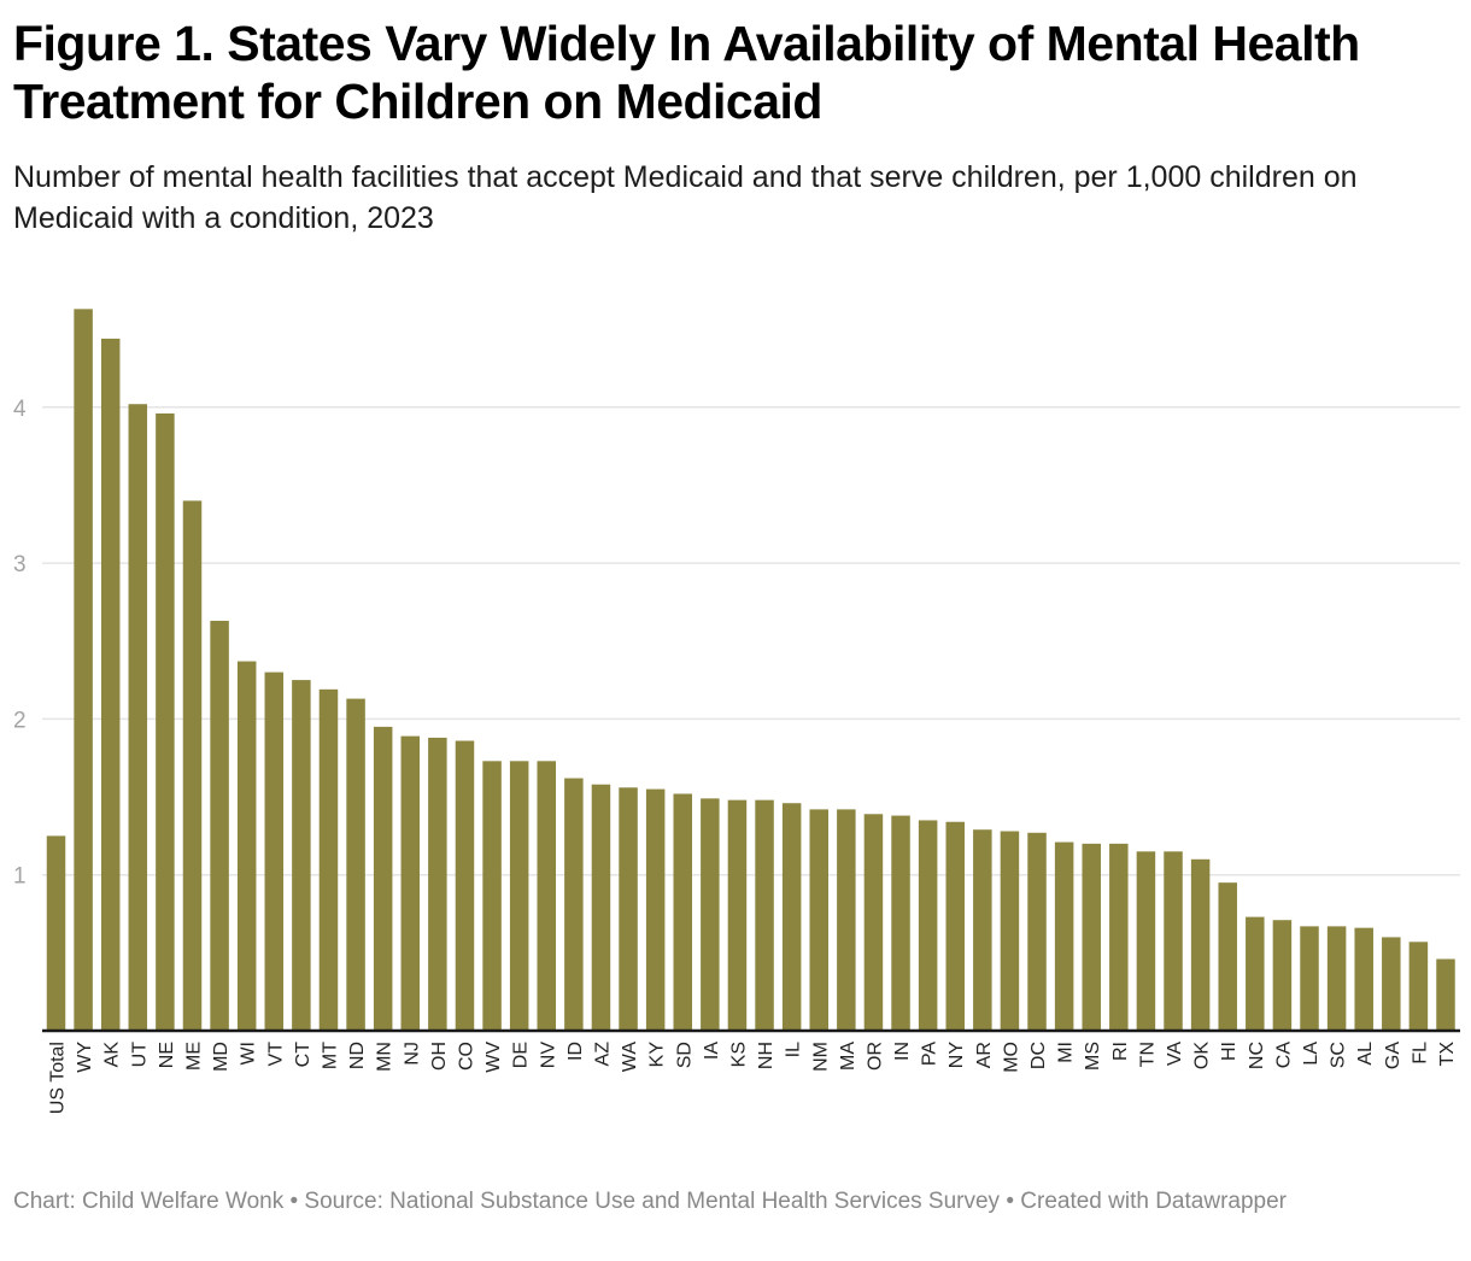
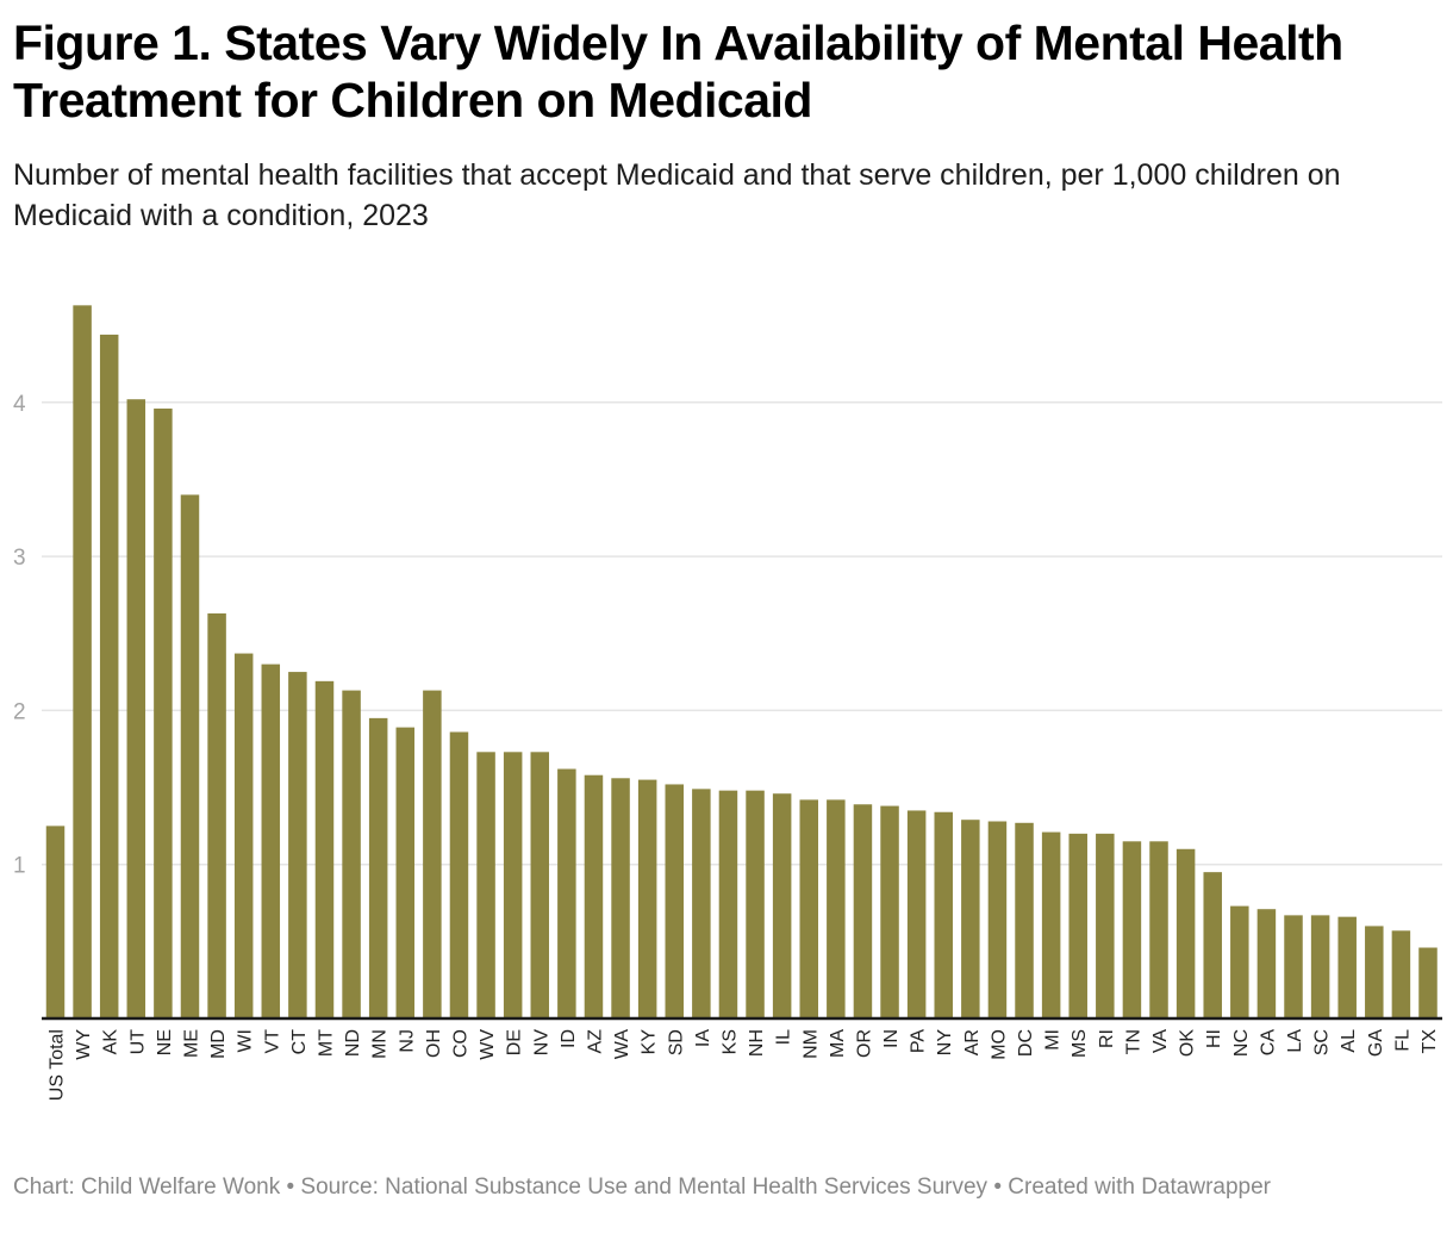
OH: 1.88 -> 2.13
